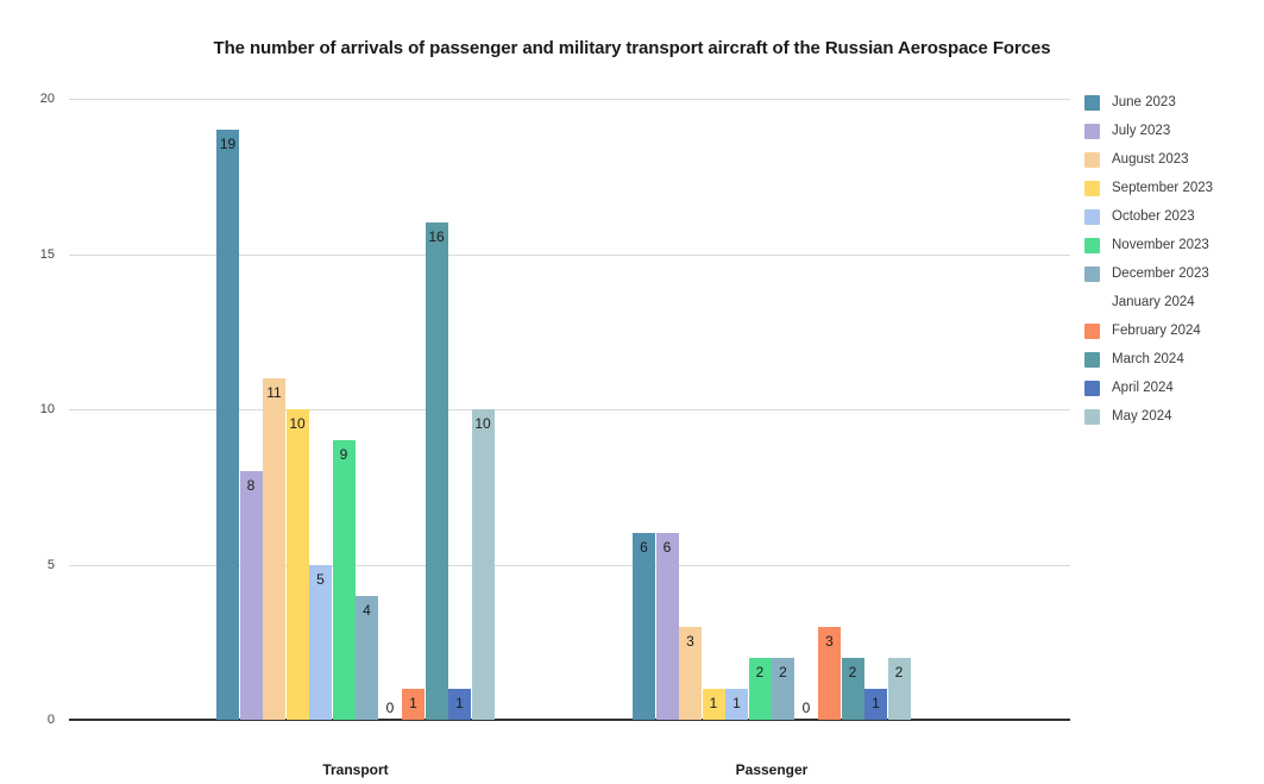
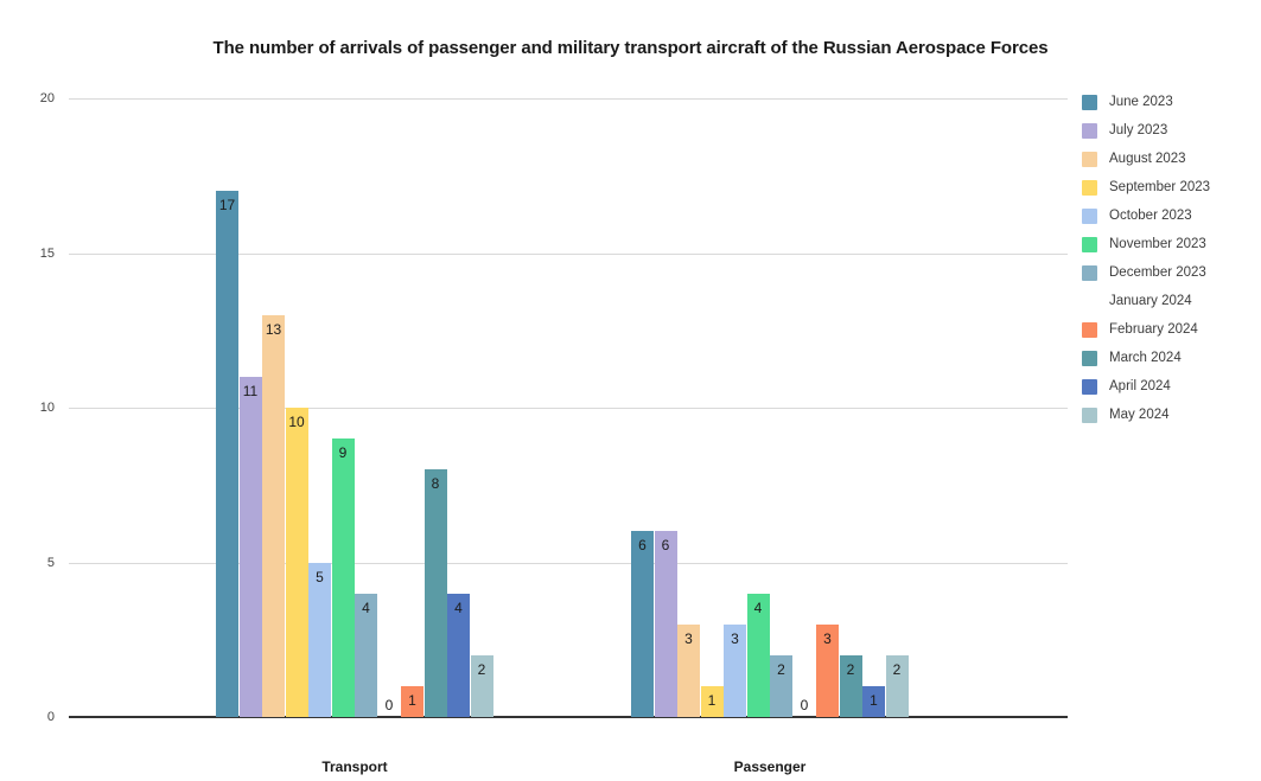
June 2023/Transport: 19 -> 17
July 2023/Transport: 8 -> 11
August 2023/Transport: 11 -> 13
March 2024/Transport: 16 -> 8
April 2024/Transport: 1 -> 4
May 2024/Transport: 10 -> 2
October 2023/Passenger: 1 -> 3
November 2023/Passenger: 2 -> 4
